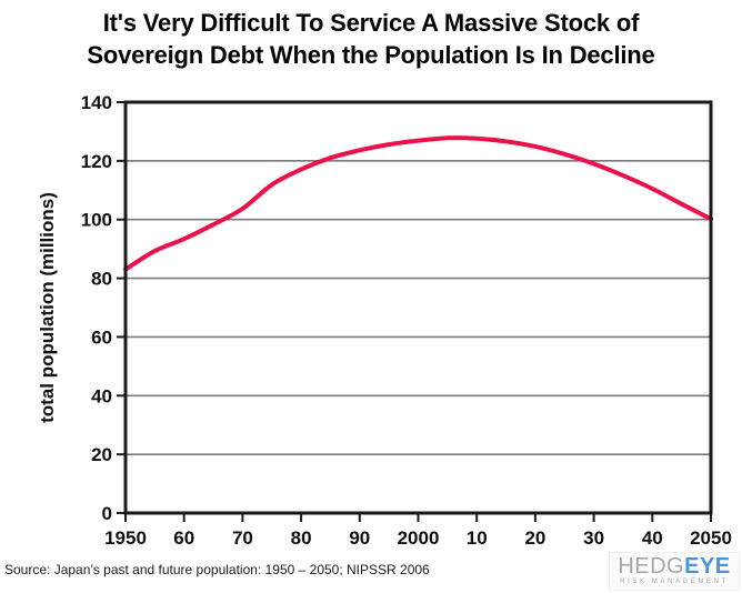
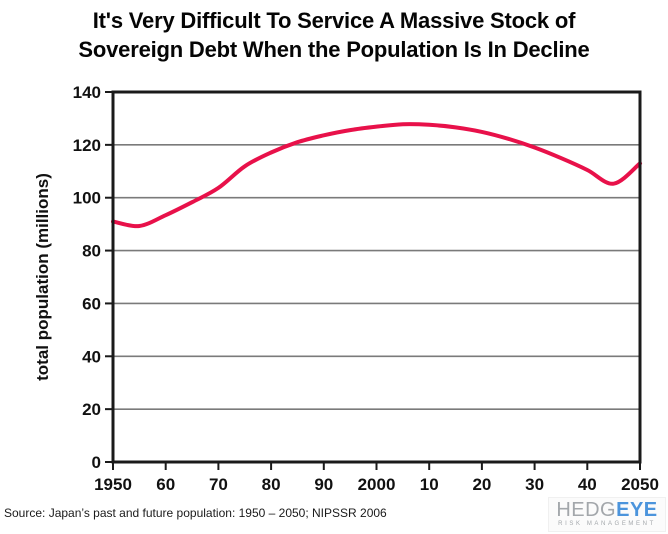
1950: 83 -> 91
2050: 100 -> 113
